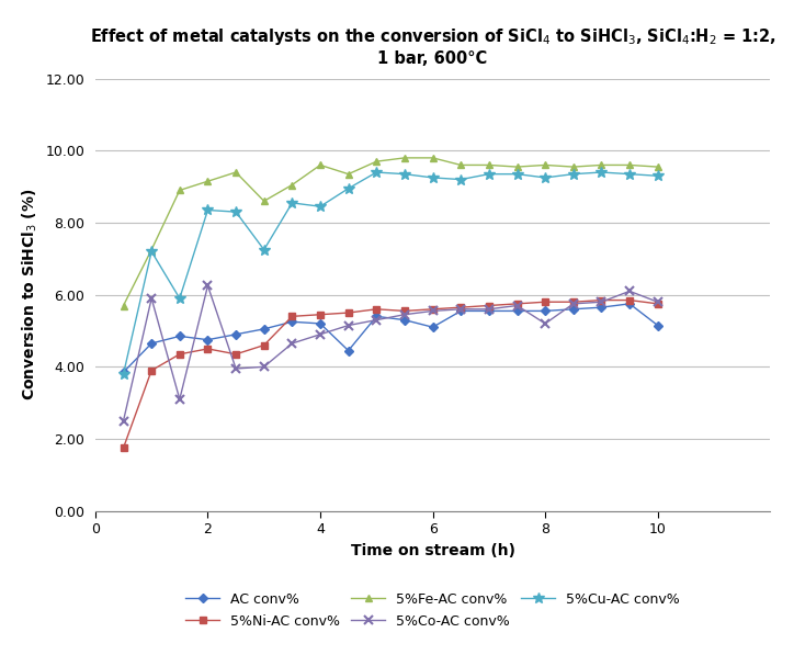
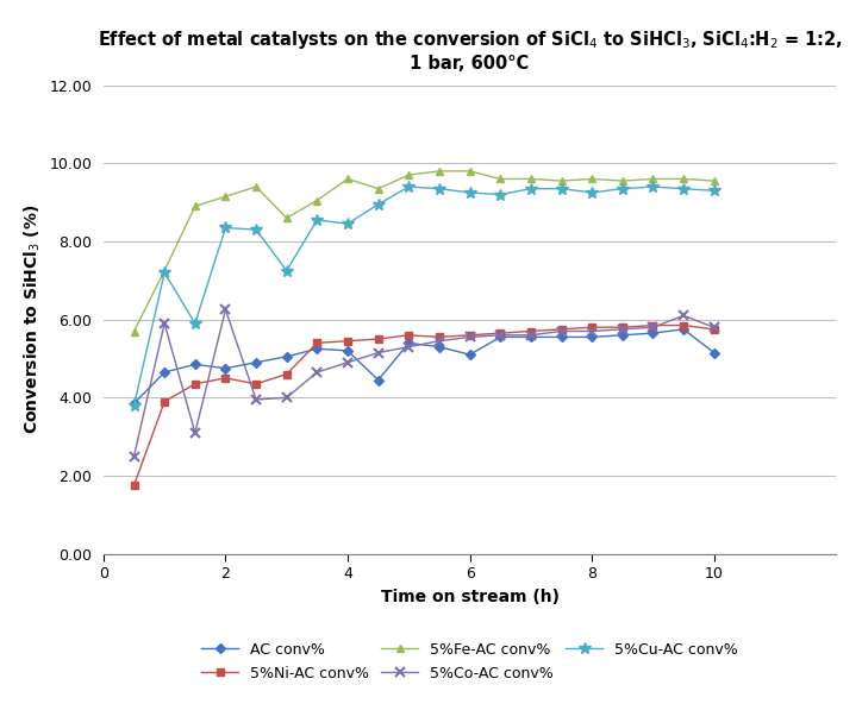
5%Co-AC conv%/8: 5.20 -> 5.70
